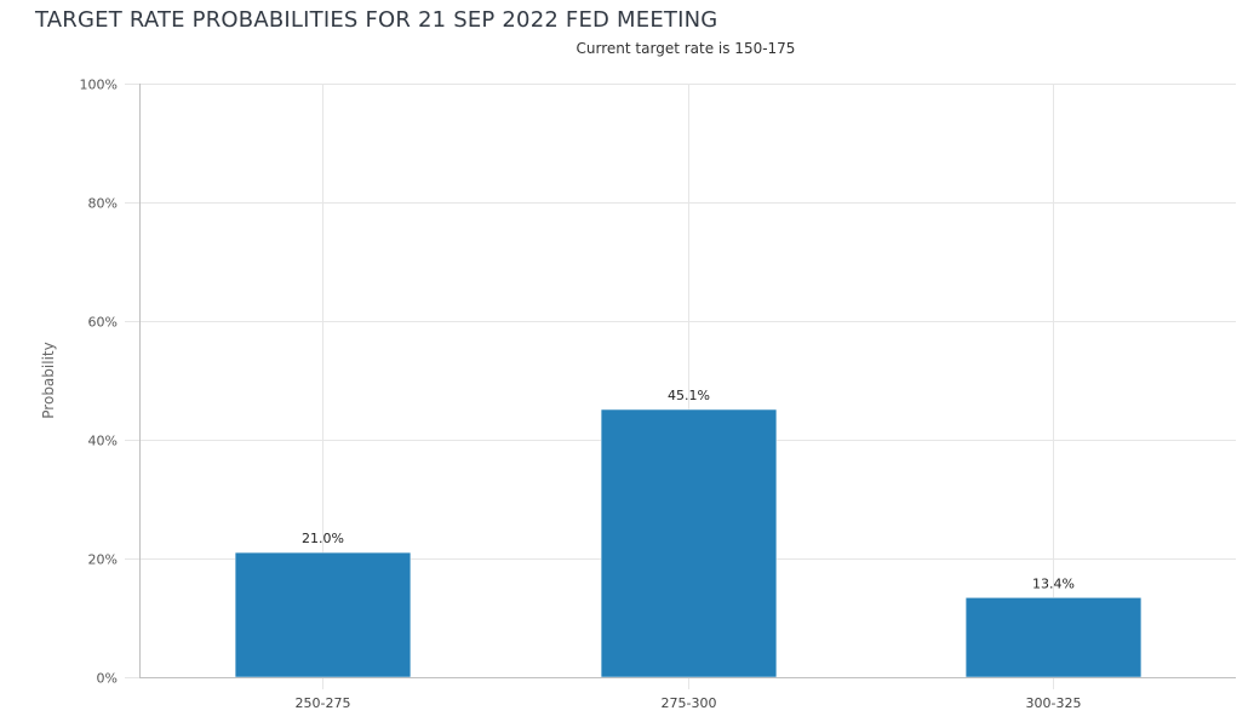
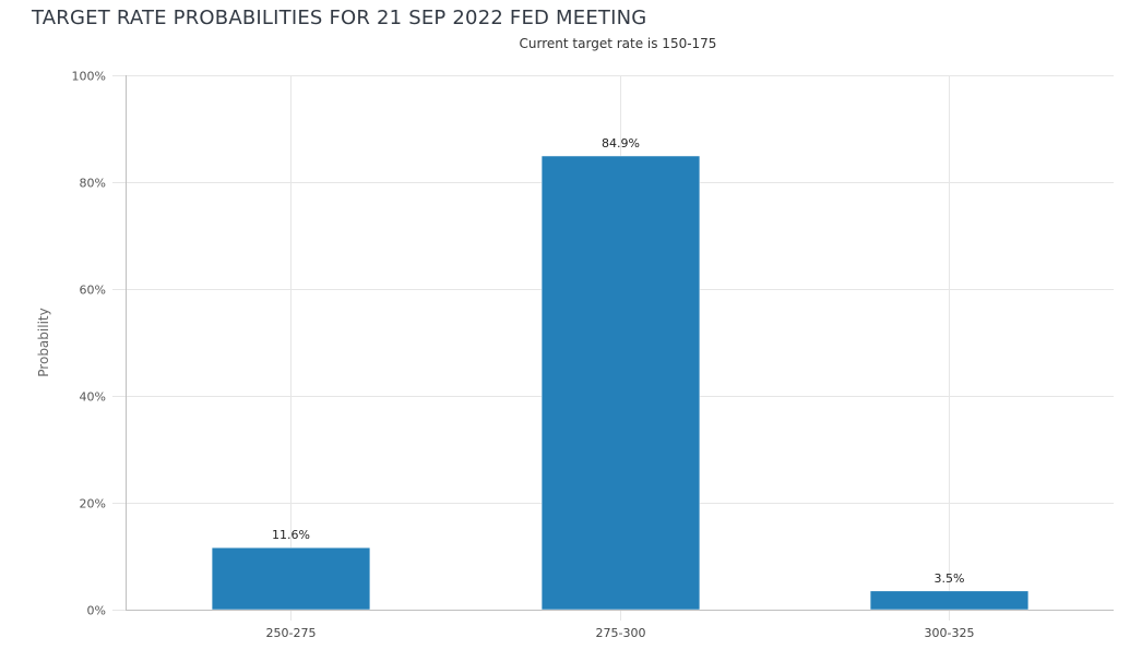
250-275: 21.0% -> 11.6%
275-300: 45.1% -> 84.9%
300-325: 13.4% -> 3.5%
